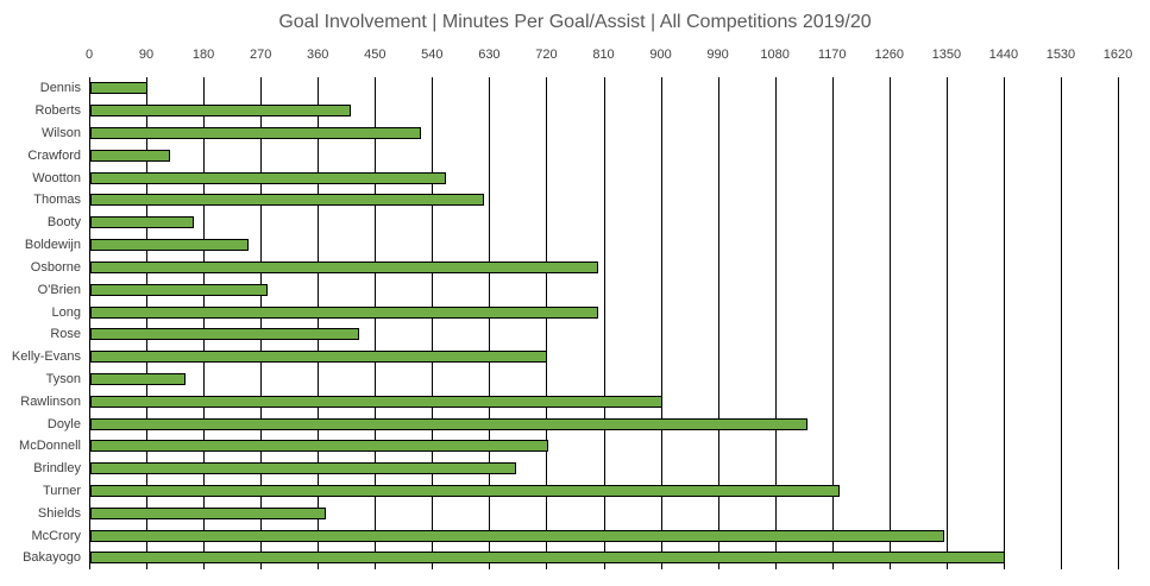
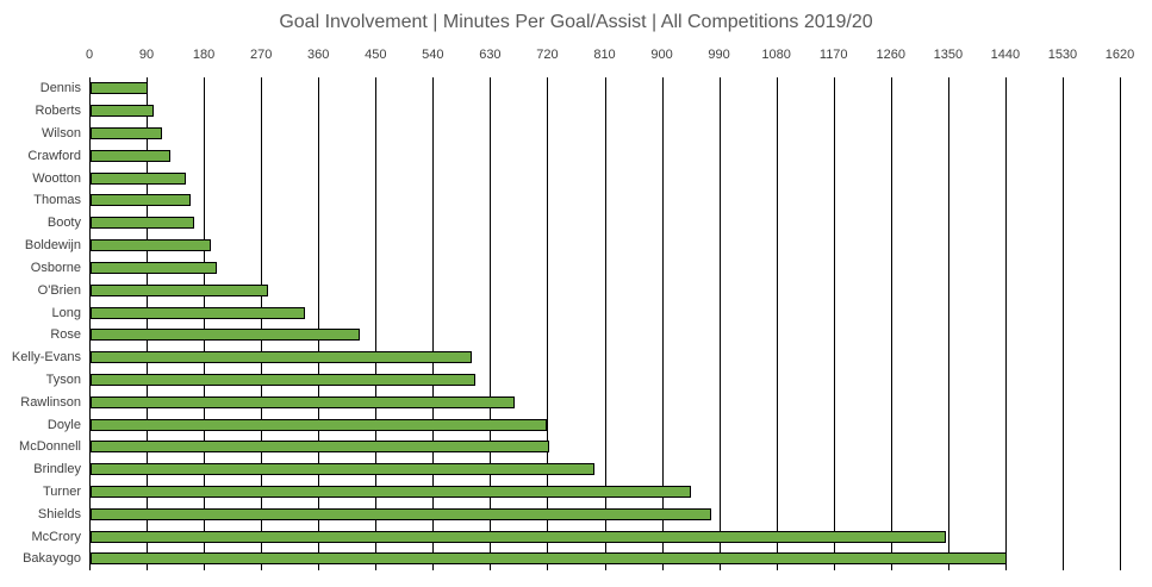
Roberts: 410 -> 100
Wilson: 520 -> 110
Wootton: 560 -> 150
Thomas: 620 -> 160
Boldewijn: 250 -> 190
Osborne: 800 -> 200
Long: 800 -> 340
Kelly-Evans: 720 -> 600
Tyson: 150 -> 600
Rawlinson: 900 -> 670
Doyle: 1130 -> 720
Brindley: 670 -> 790
Turner: 1180 -> 940
Shields: 370 -> 980
